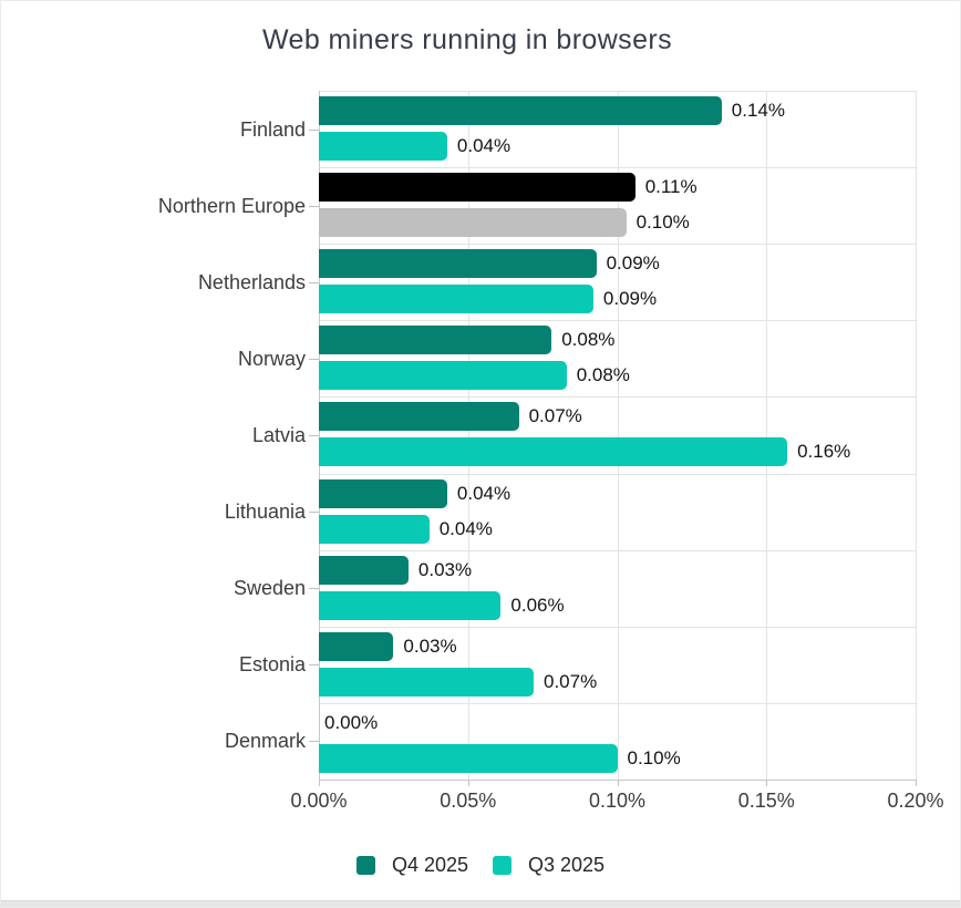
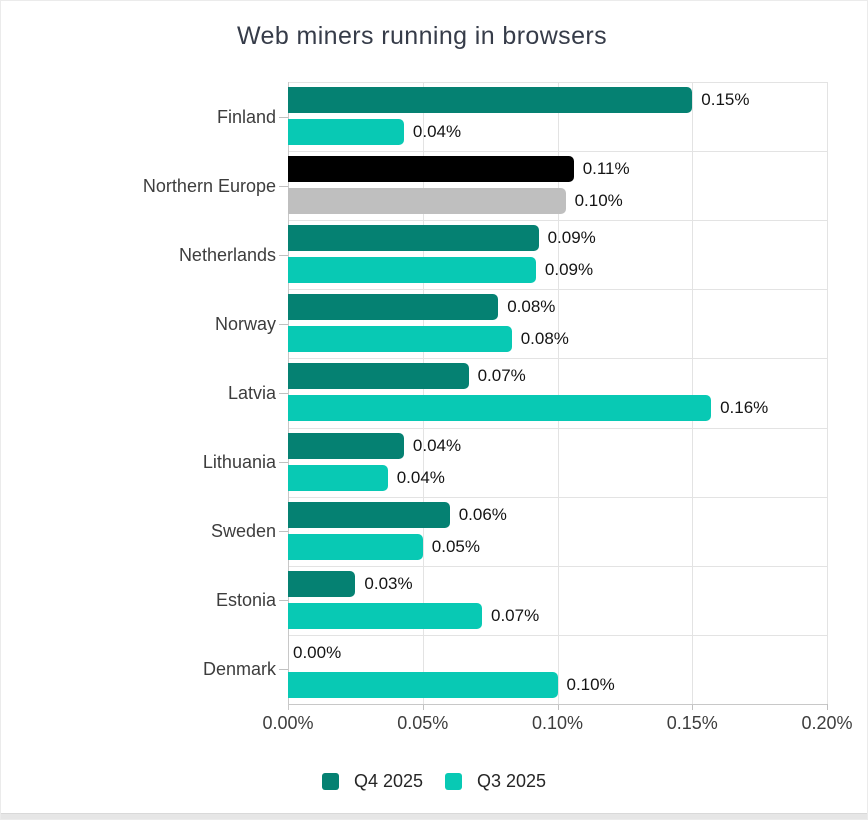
Q4 2025/Finland: 0.14% -> 0.15%
Q4 2025/Sweden: 0.03% -> 0.06%
Q3 2025/Sweden: 0.06% -> 0.05%
